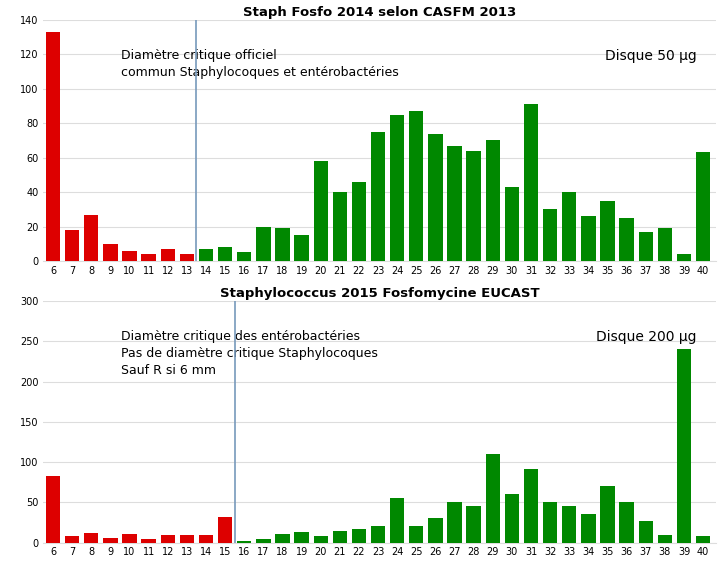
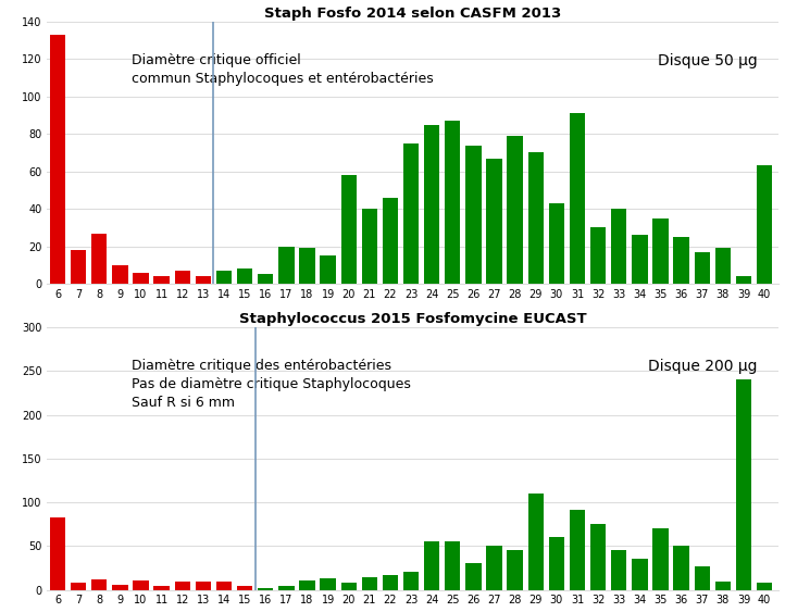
Staph Fosfo 2014 selon CASFM 2013/28: 64 -> 79
Staphylococcus 2015 Fosfomycine EUCAST/15: 32 -> 4
Staphylococcus 2015 Fosfomycine EUCAST/25: 20 -> 55
Staphylococcus 2015 Fosfomycine EUCAST/32: 50 -> 75
